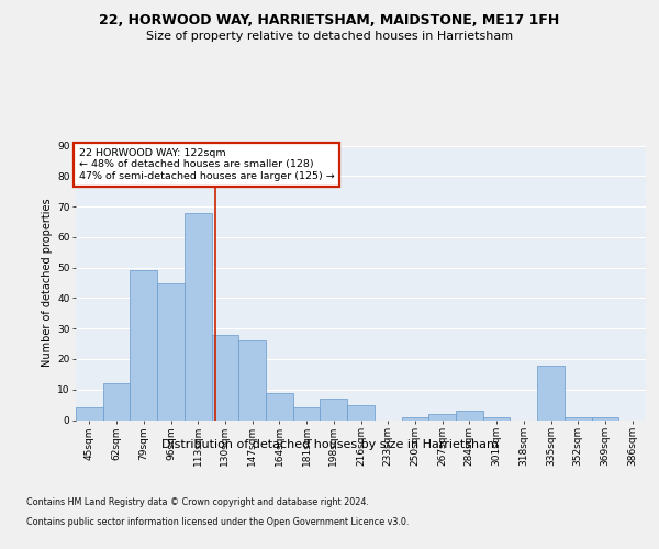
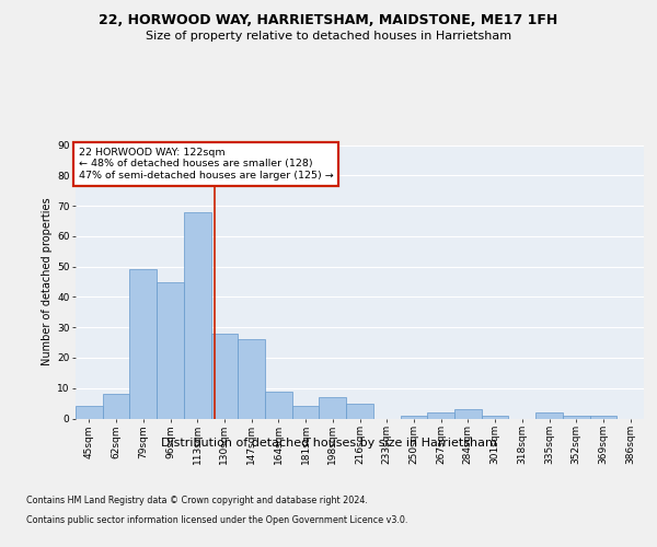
62sqm: 12 -> 8
335sqm: 18 -> 2
